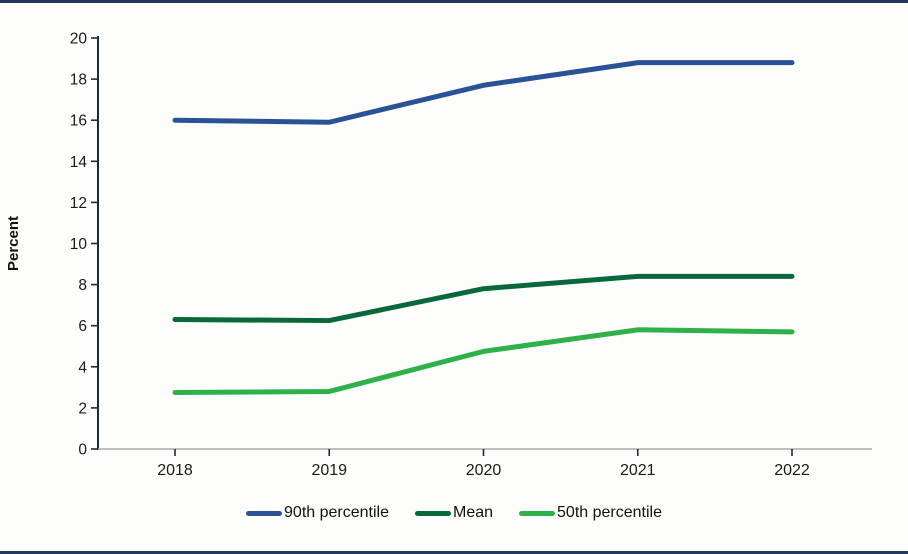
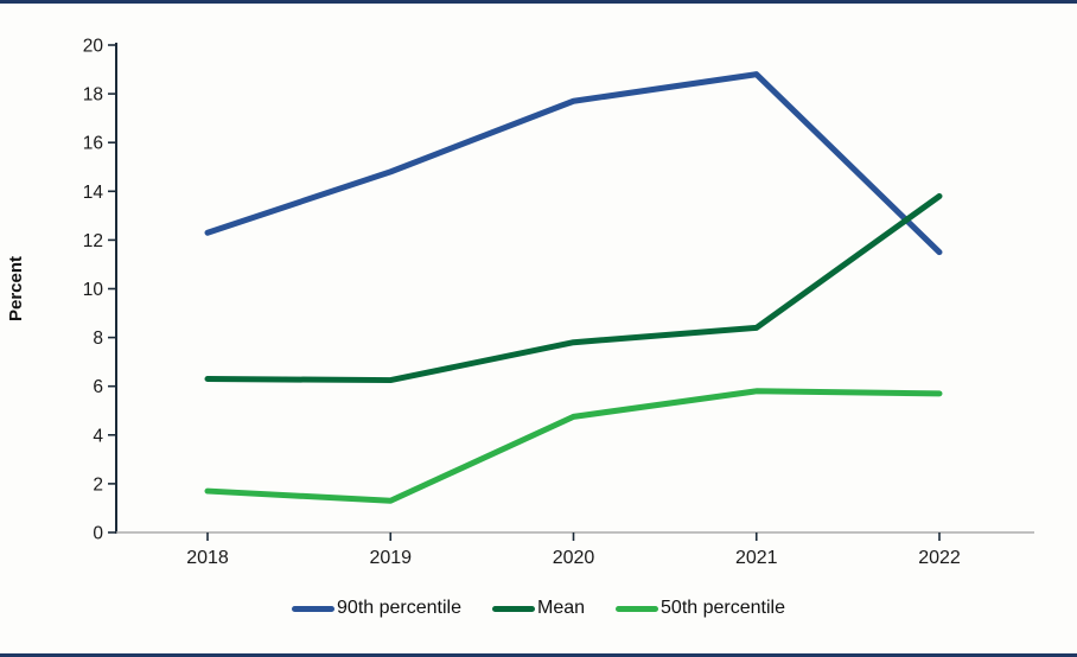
90th percentile/2018: 16.0 -> 12.3
50th percentile/2018: 2.8 -> 1.7
90th percentile/2019: 15.9 -> 14.8
50th percentile/2019: 2.8 -> 1.3
90th percentile/2022: 18.8 -> 11.5
Mean/2022: 8.4 -> 13.8
